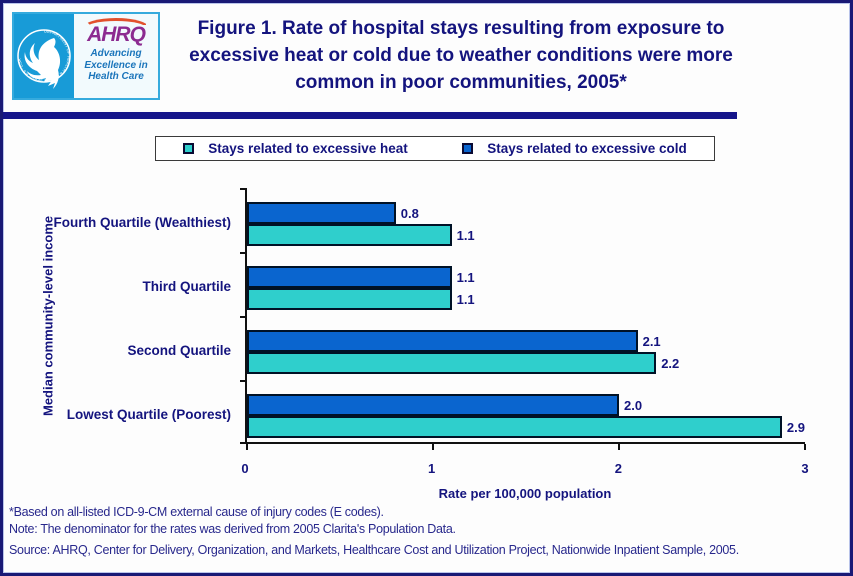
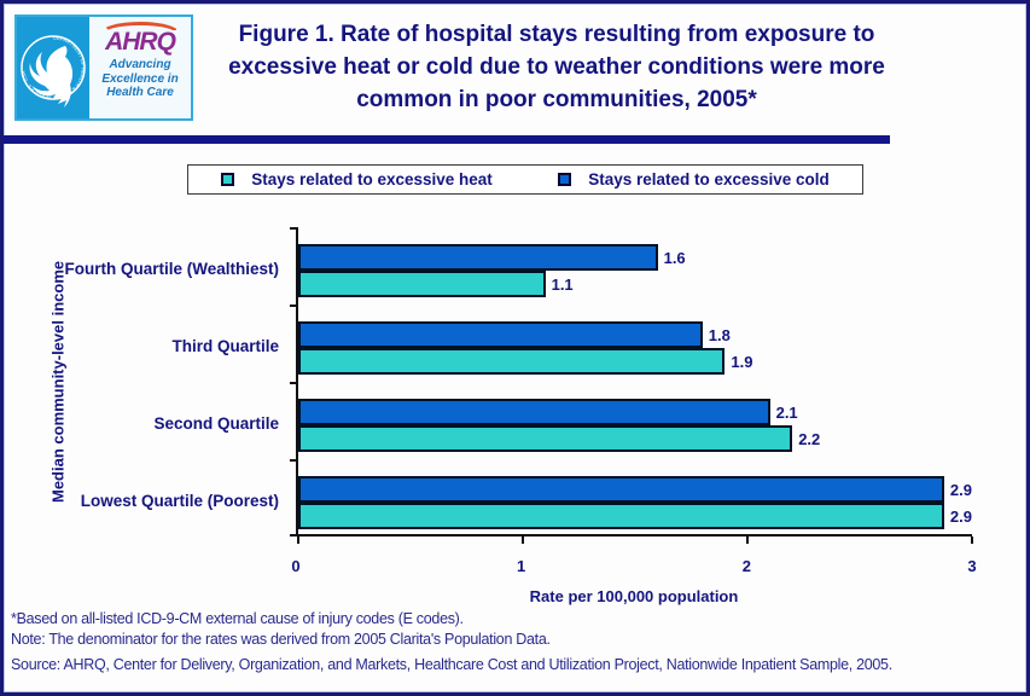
Stays related to excessive cold/Fourth Quartile (Wealthiest): 0.8 -> 1.6
Stays related to excessive cold/Third Quartile: 1.1 -> 1.8
Stays related to excessive heat/Third Quartile: 1.1 -> 1.9
Stays related to excessive cold/Lowest Quartile (Poorest): 2.0 -> 2.9
